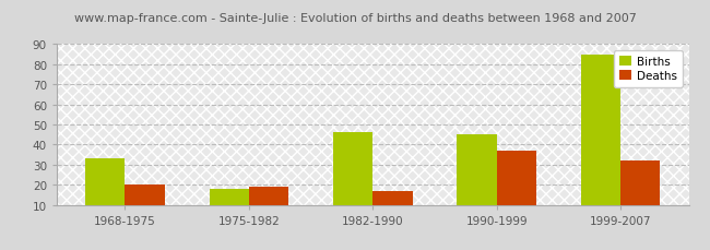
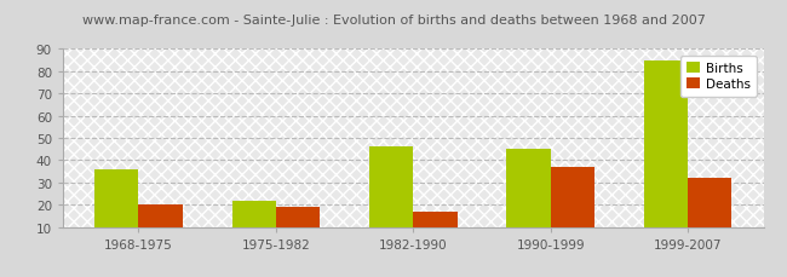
Births/1968-1975: 33 -> 36
Births/1975-1982: 18 -> 22
